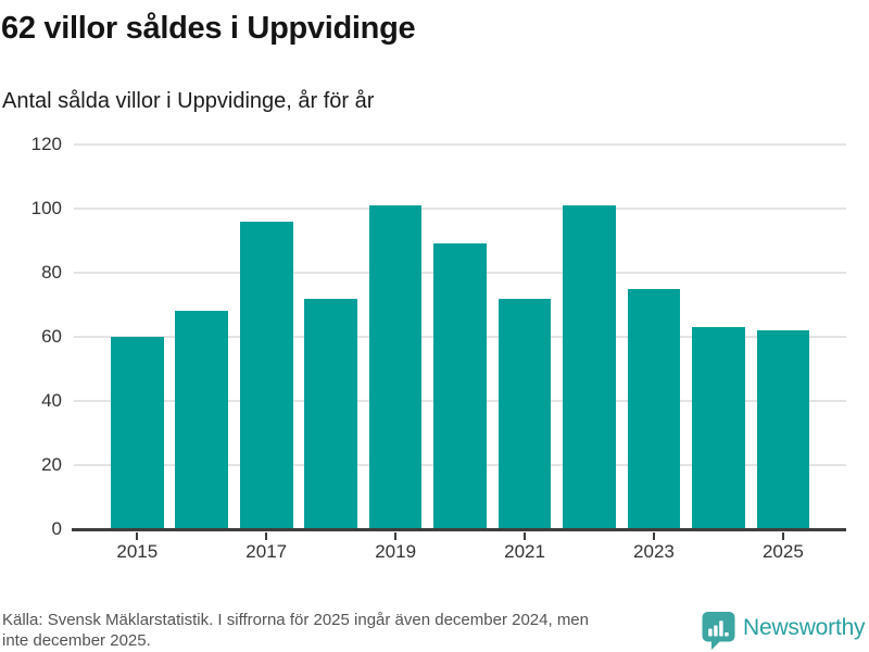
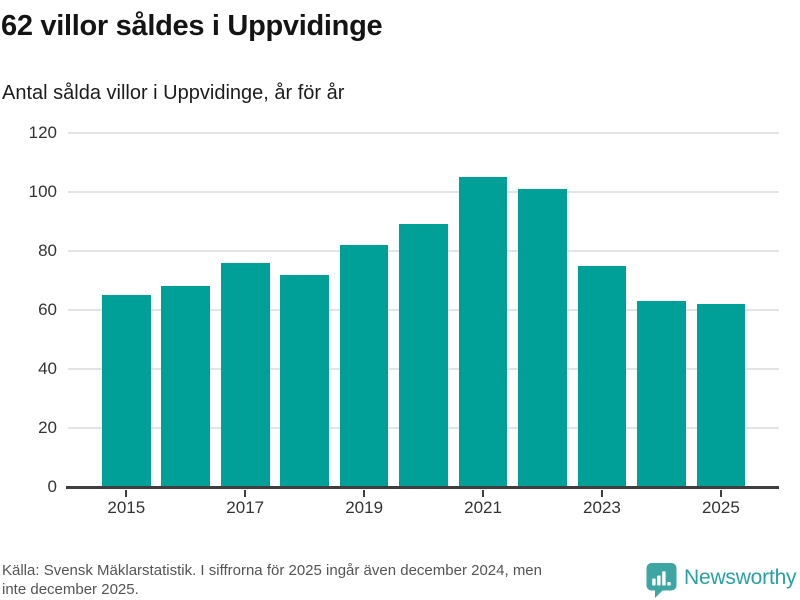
2015: 60 -> 65
2017: 96 -> 76
2019: 101 -> 82
2021: 72 -> 105
